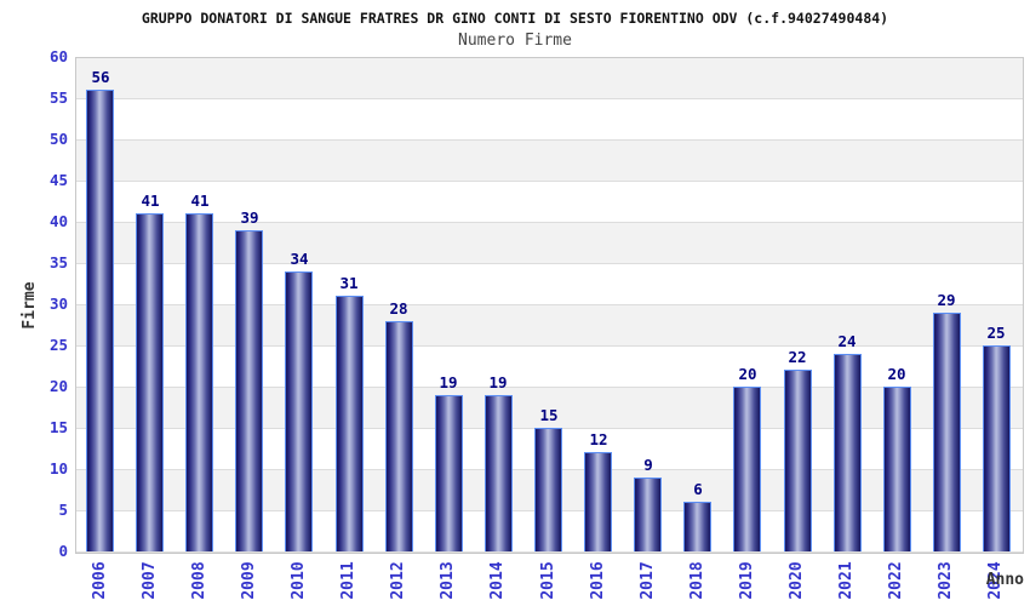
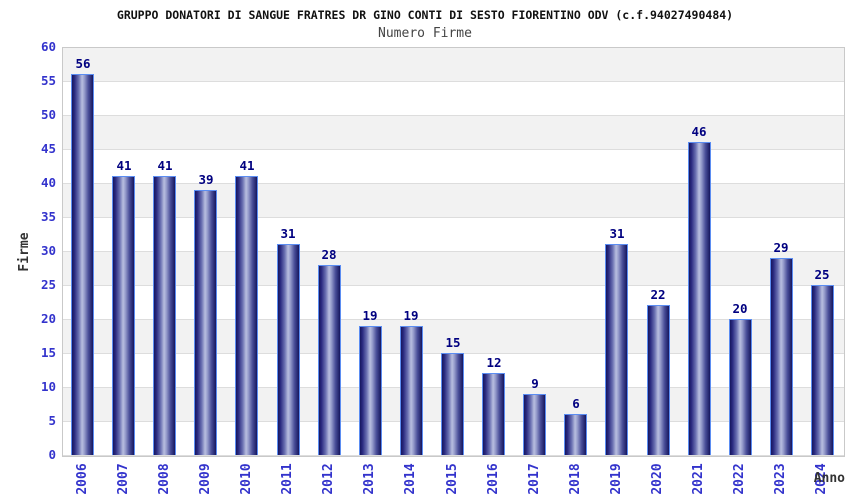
2010: 34 -> 41
2019: 20 -> 31
2021: 24 -> 46
